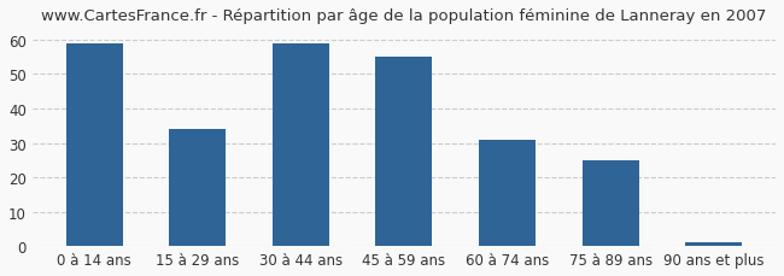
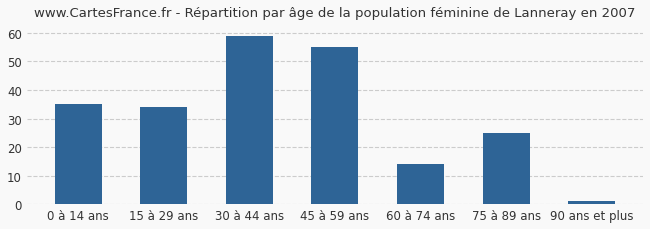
0 à 14 ans: 59 -> 35
60 à 74 ans: 31 -> 14
